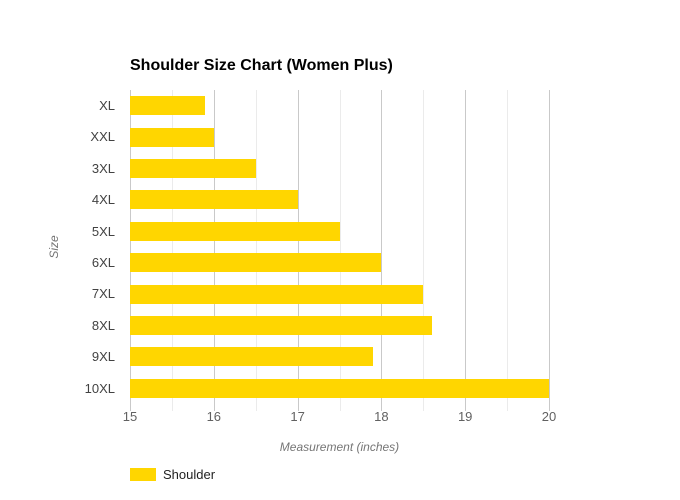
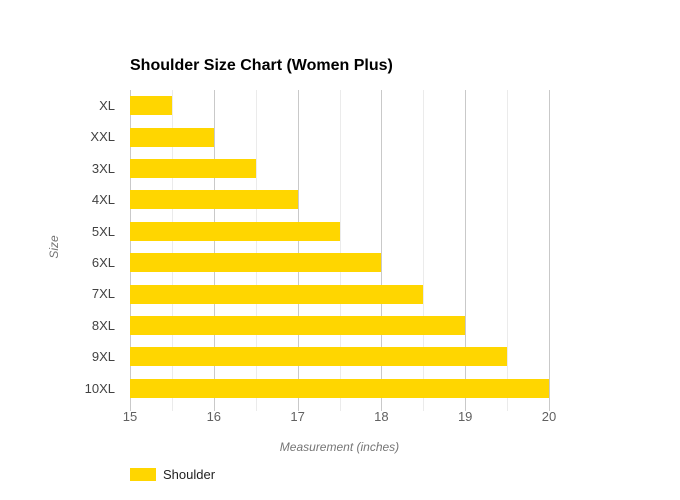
XL: 15.9 -> 15.5
8XL: 18.6 -> 19.0
9XL: 17.9 -> 19.5
